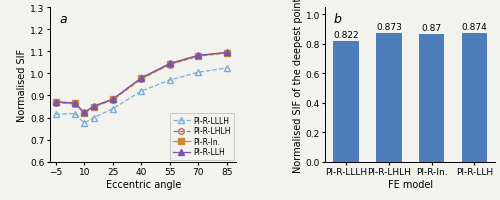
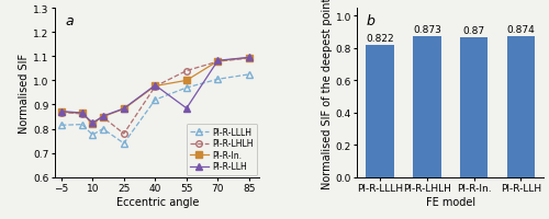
PI-R-LLLH/25: 0.840 -> 0.740
PI-R-LHLH/25: 0.880 -> 0.780
PI-R-In./55: 1.042 -> 1.000
PI-R-LLH/55: 1.045 -> 0.885
